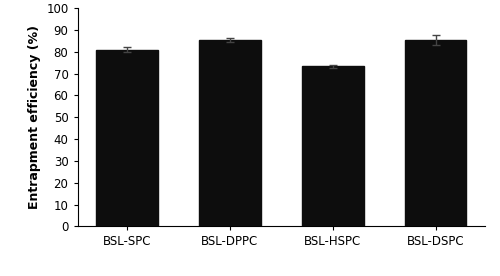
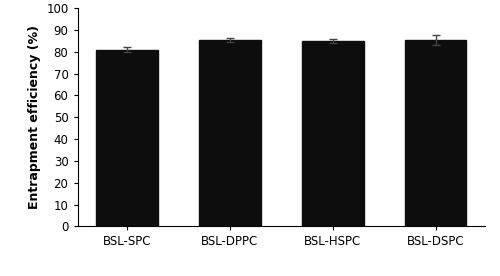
BSL-HSPC: 73.5 -> 85.0
